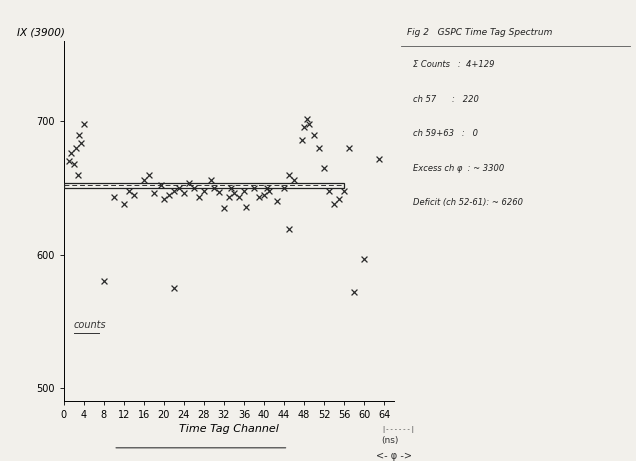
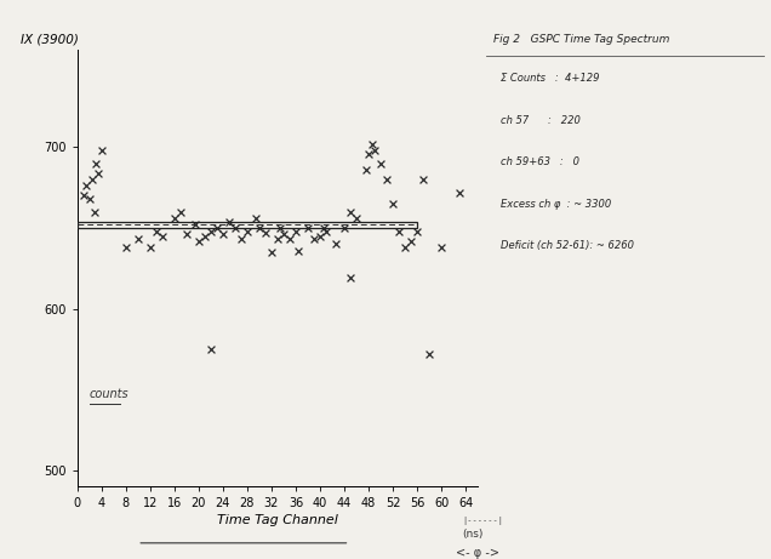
8: 580 -> 638
60: 597 -> 638
